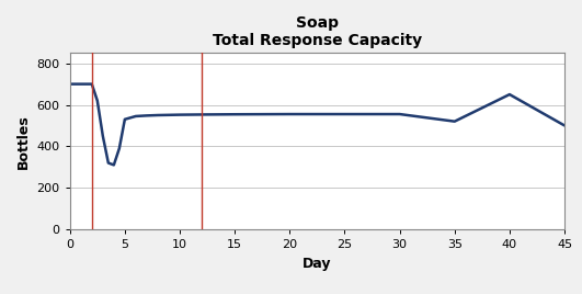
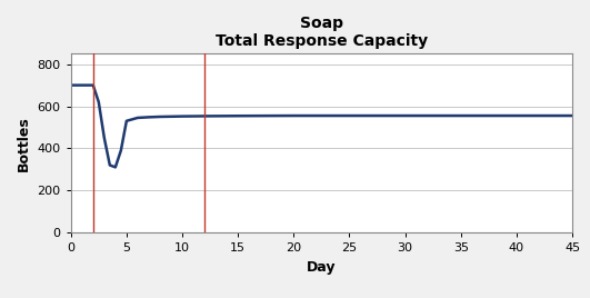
35: 520 -> 560
40: 650 -> 560
45: 500 -> 560
